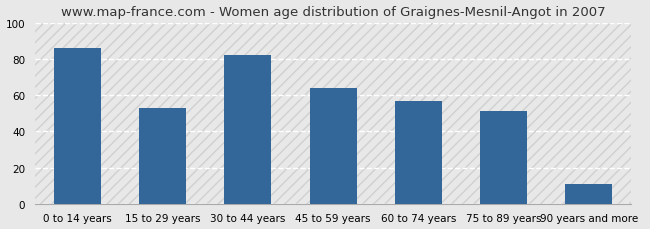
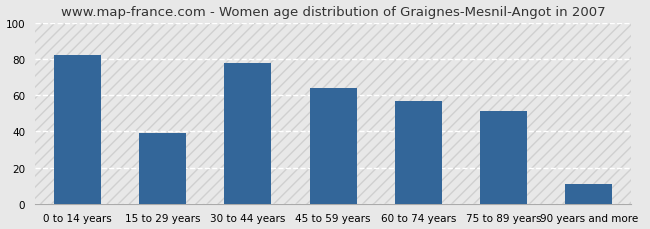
0 to 14 years: 86 -> 82
15 to 29 years: 53 -> 39
30 to 44 years: 82 -> 78
